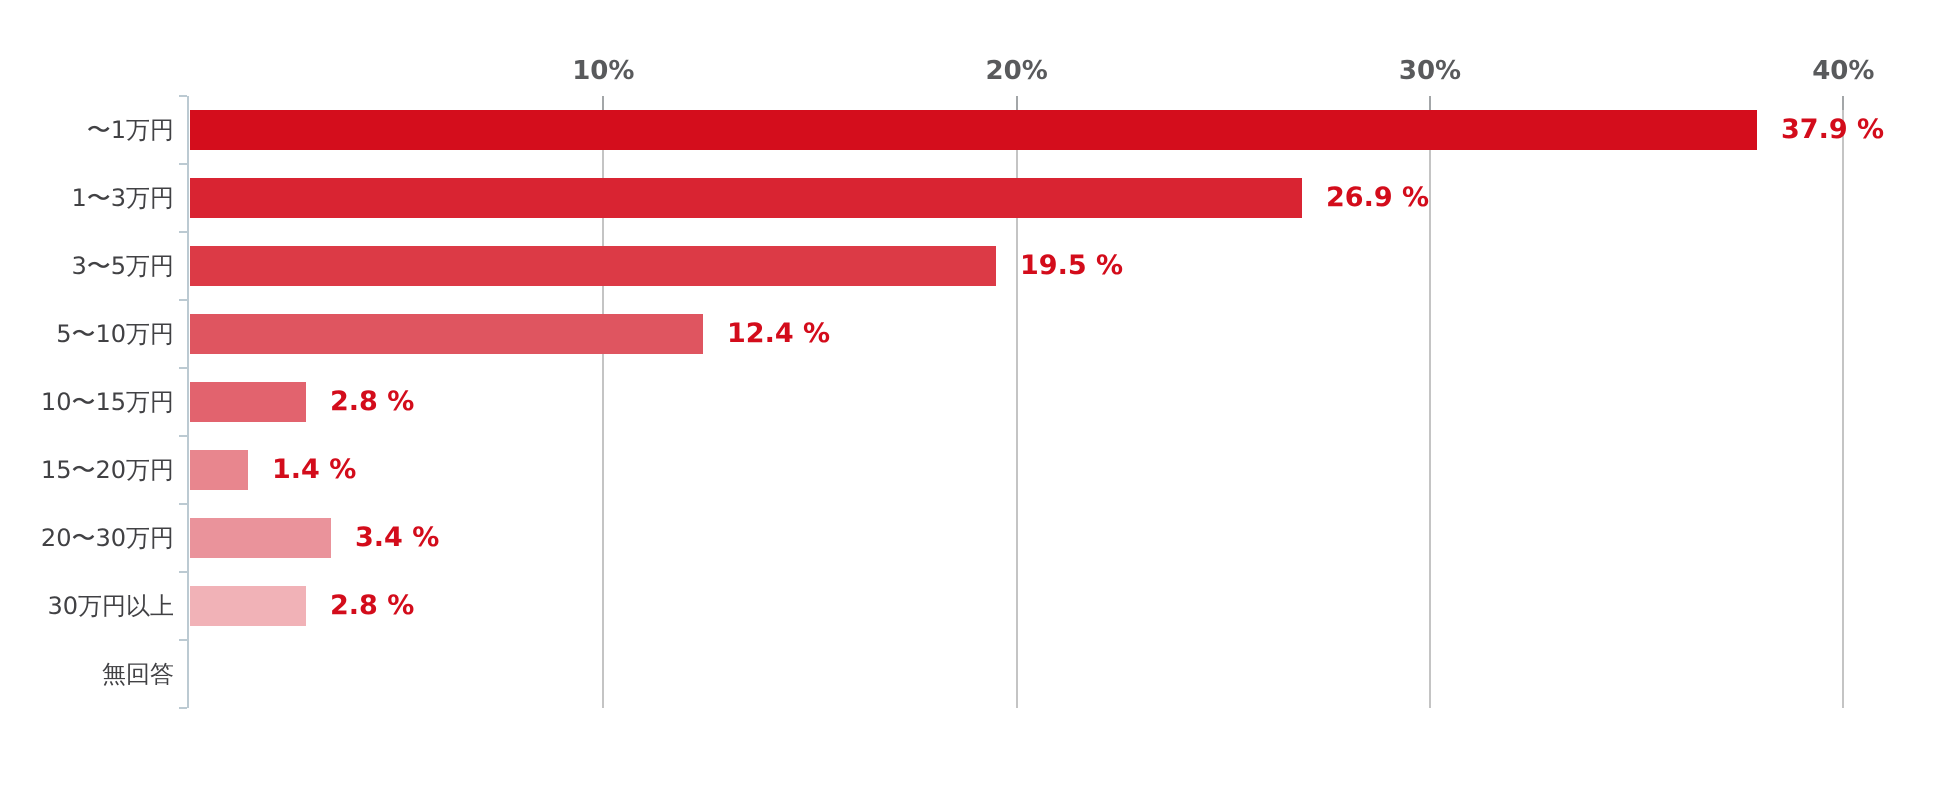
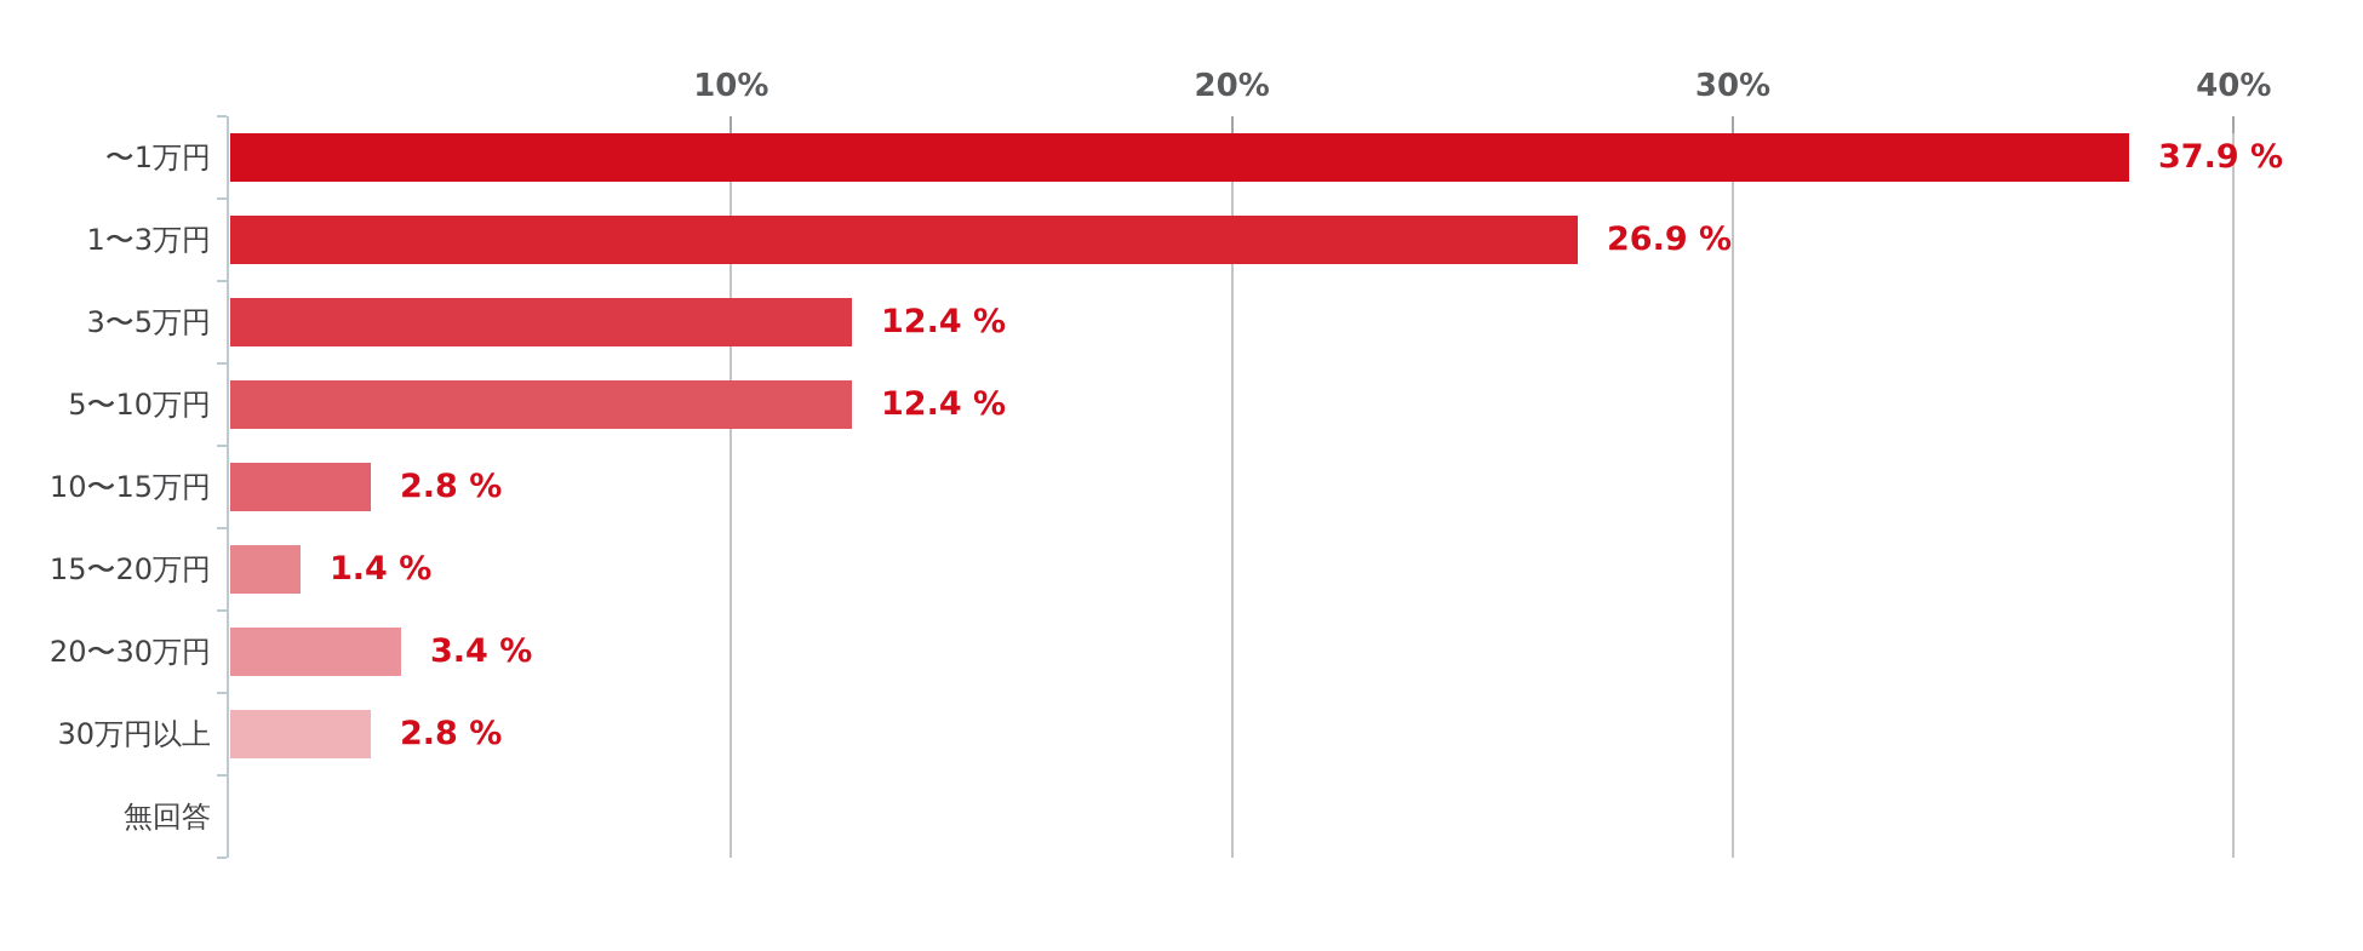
3〜5万円: 19.5 -> 12.4
